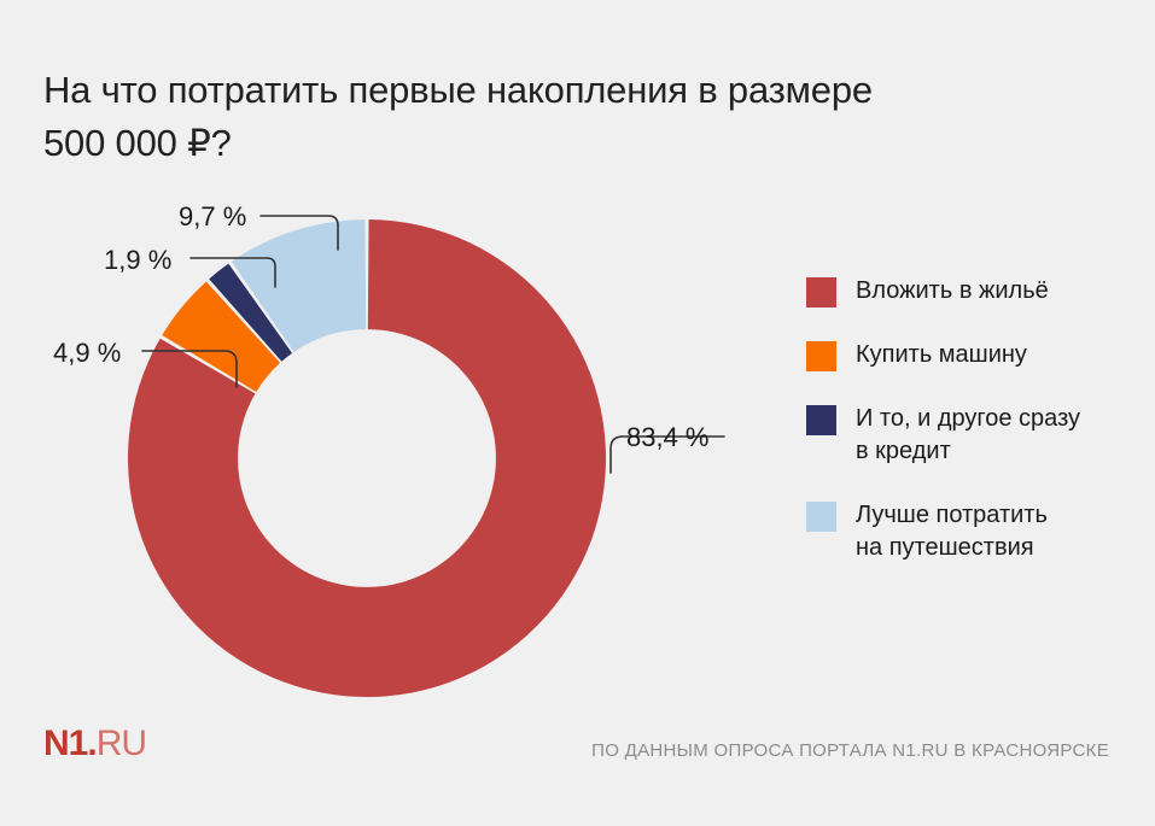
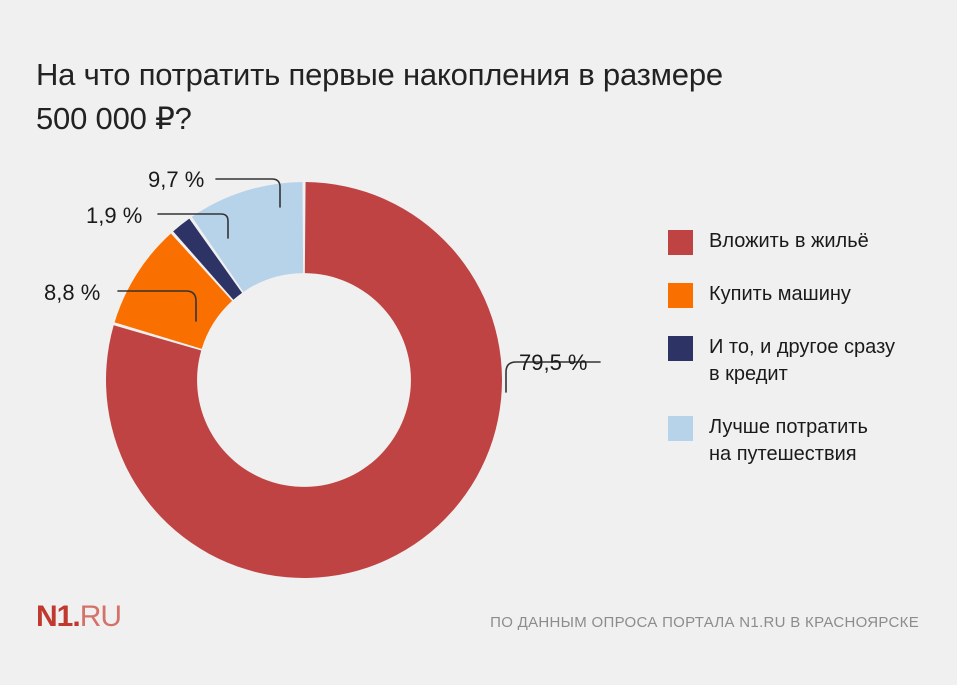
Вложить в жильё: 83,4 -> 79,5
Купить машину: 4,9 -> 8,8
